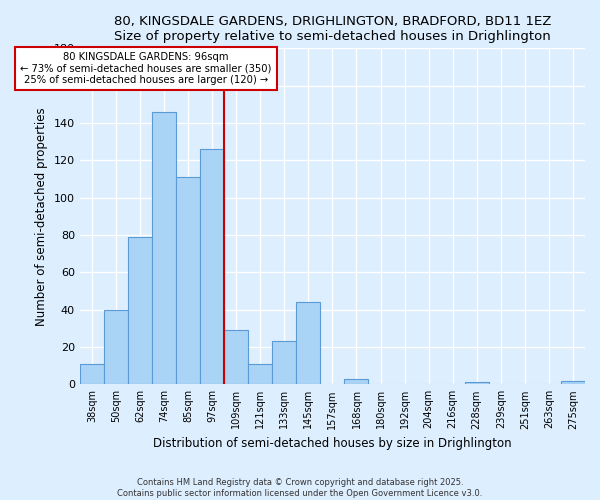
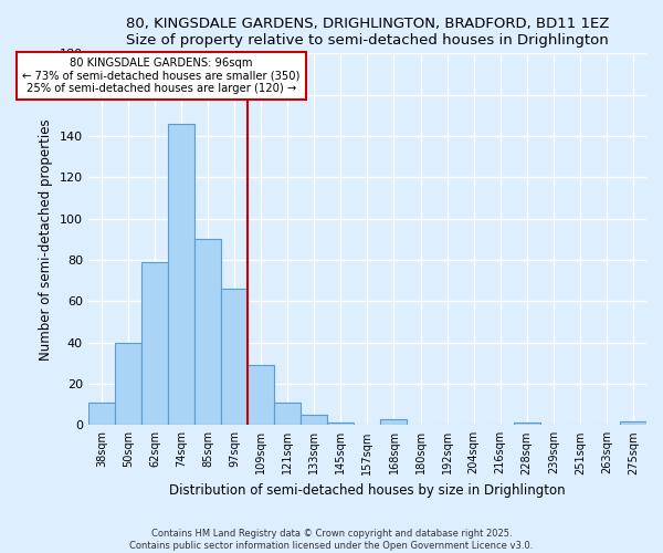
85sqm: 111 -> 90
97sqm: 126 -> 66
133sqm: 23 -> 5
145sqm: 44 -> 1
